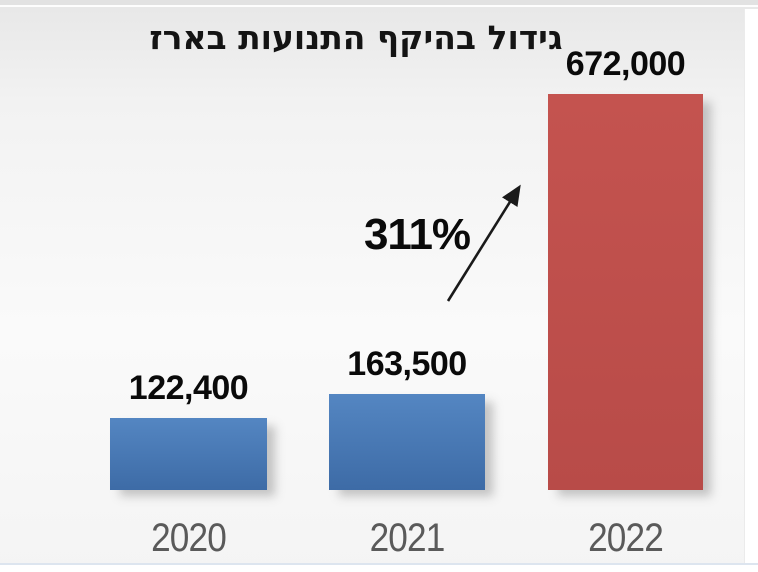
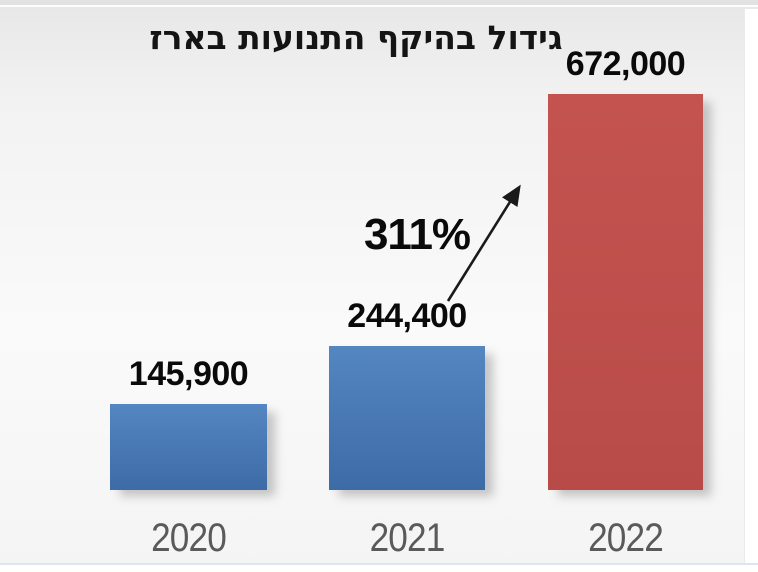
2020: 122,400 -> 145,900
2021: 163,500 -> 244,400
